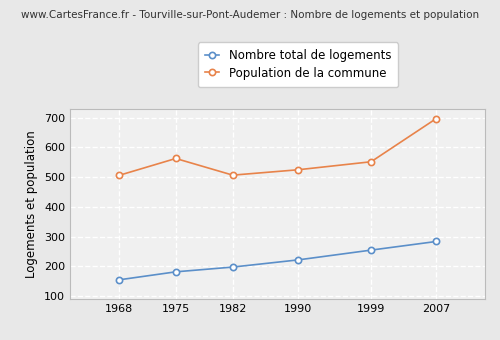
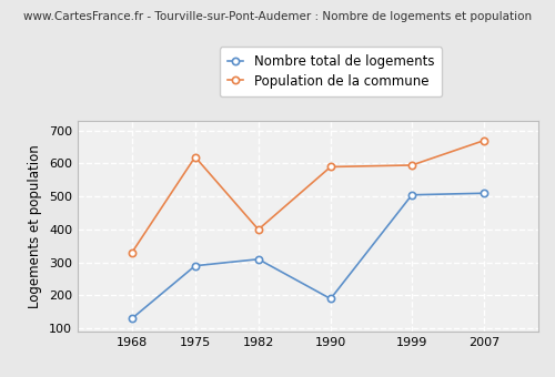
Nombre total de logements/1968: 155 -> 130
Population de la commune/1968: 506 -> 330
Nombre total de logements/1975: 182 -> 290
Population de la commune/1975: 563 -> 620
Nombre total de logements/1982: 198 -> 310
Population de la commune/1982: 507 -> 400
Nombre total de logements/1990: 222 -> 190
Population de la commune/1990: 525 -> 590
Nombre total de logements/1999: 255 -> 505
Population de la commune/1999: 552 -> 595
Nombre total de logements/2007: 284 -> 510
Population de la commune/2007: 697 -> 670
